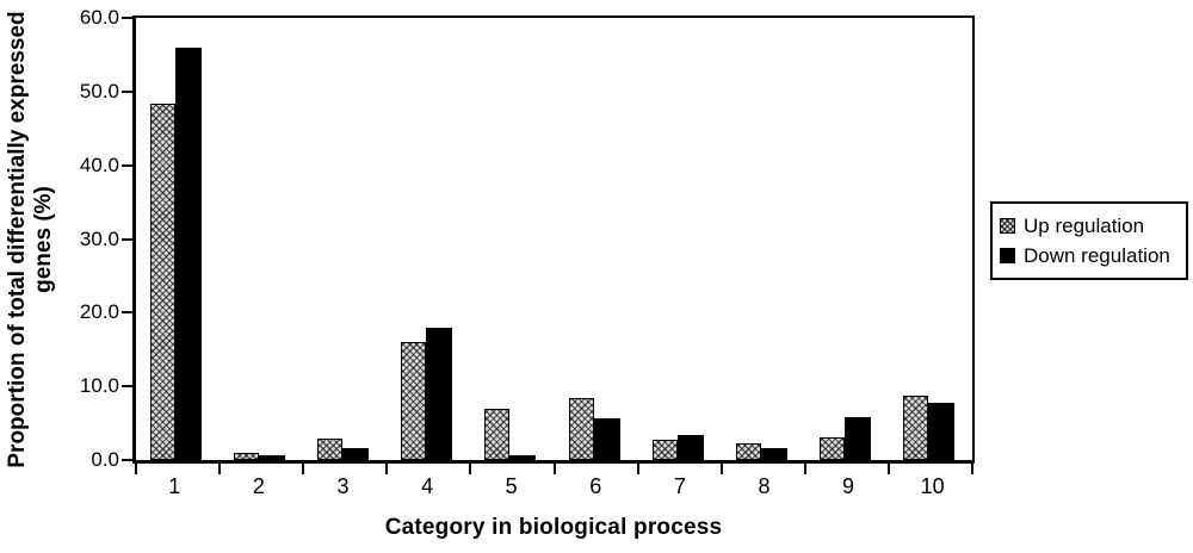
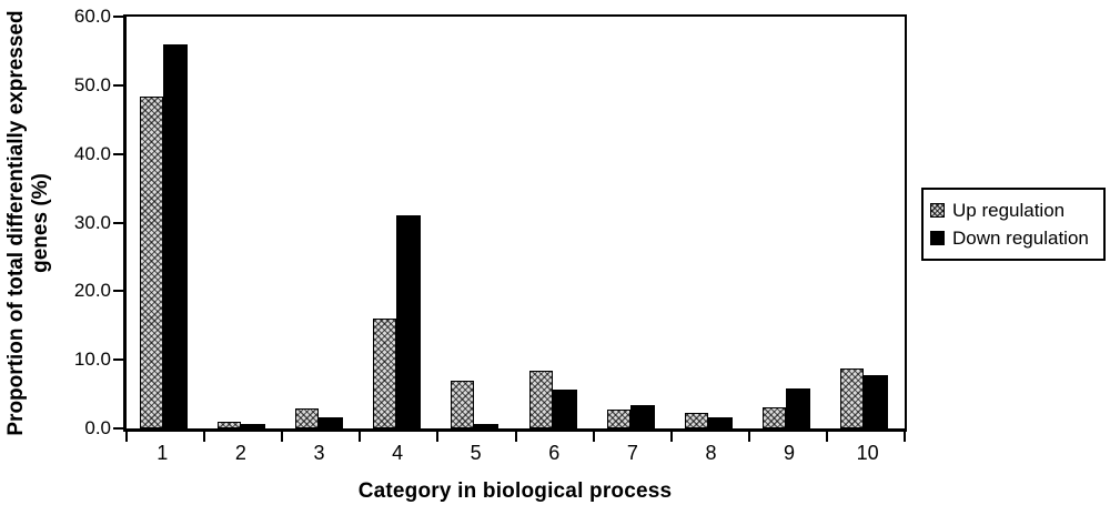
Down regulation/4: 18 -> 31
